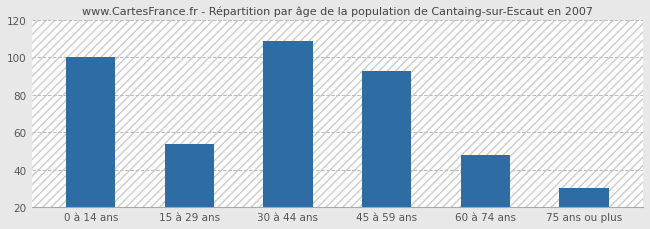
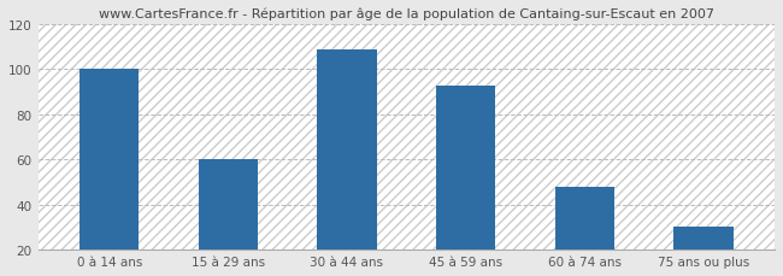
15 à 29 ans: 54 -> 60
